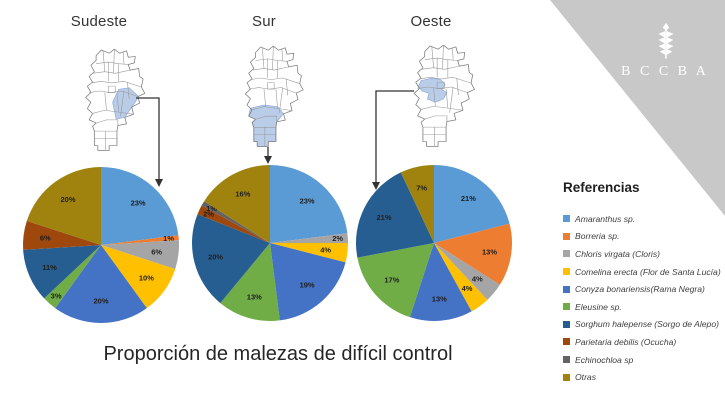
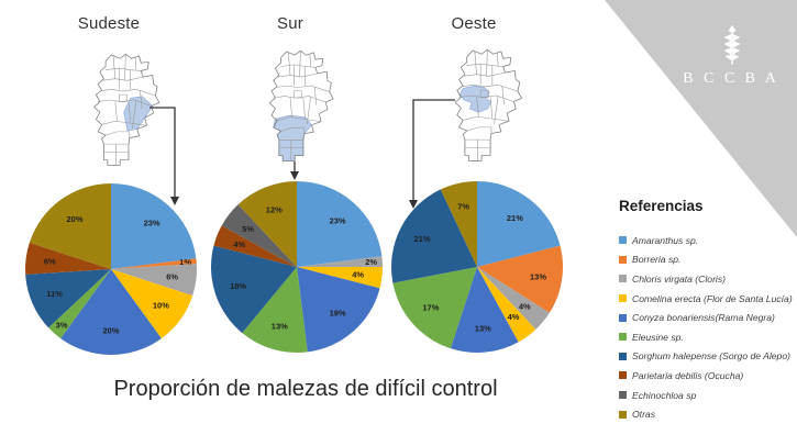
Sur/Sorghum halepense (Sorgo de Alepo): 20% -> 18%
Sur/Parietaria debilis (Ocucha): 2% -> 4%
Sur/Echinochloa sp: 1% -> 5%
Sur/Otras: 16% -> 12%
